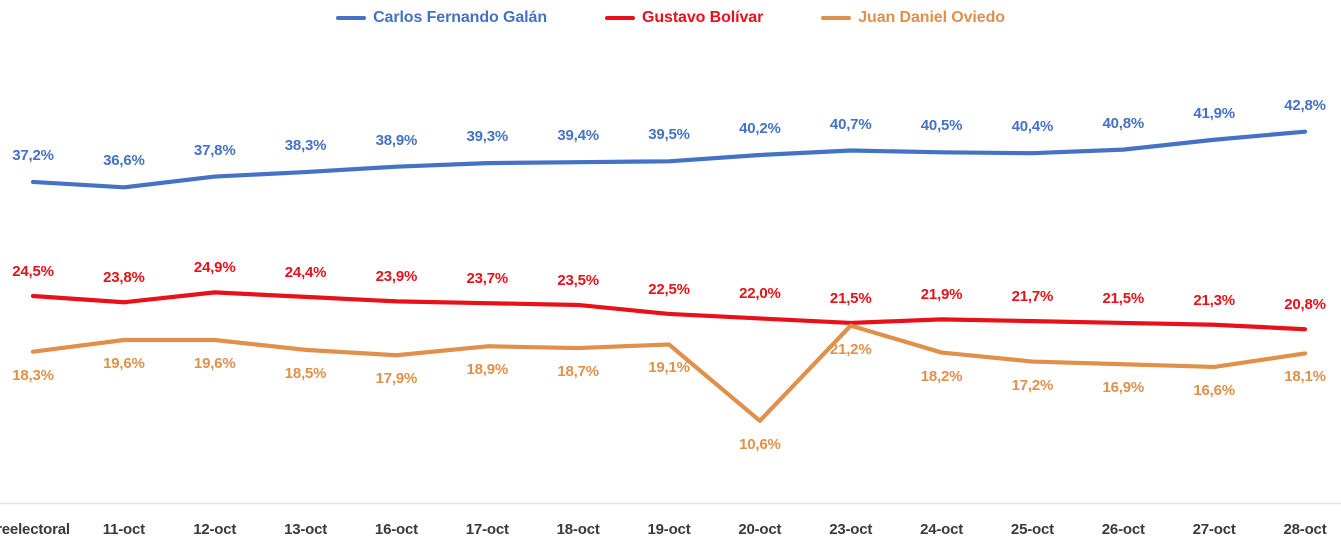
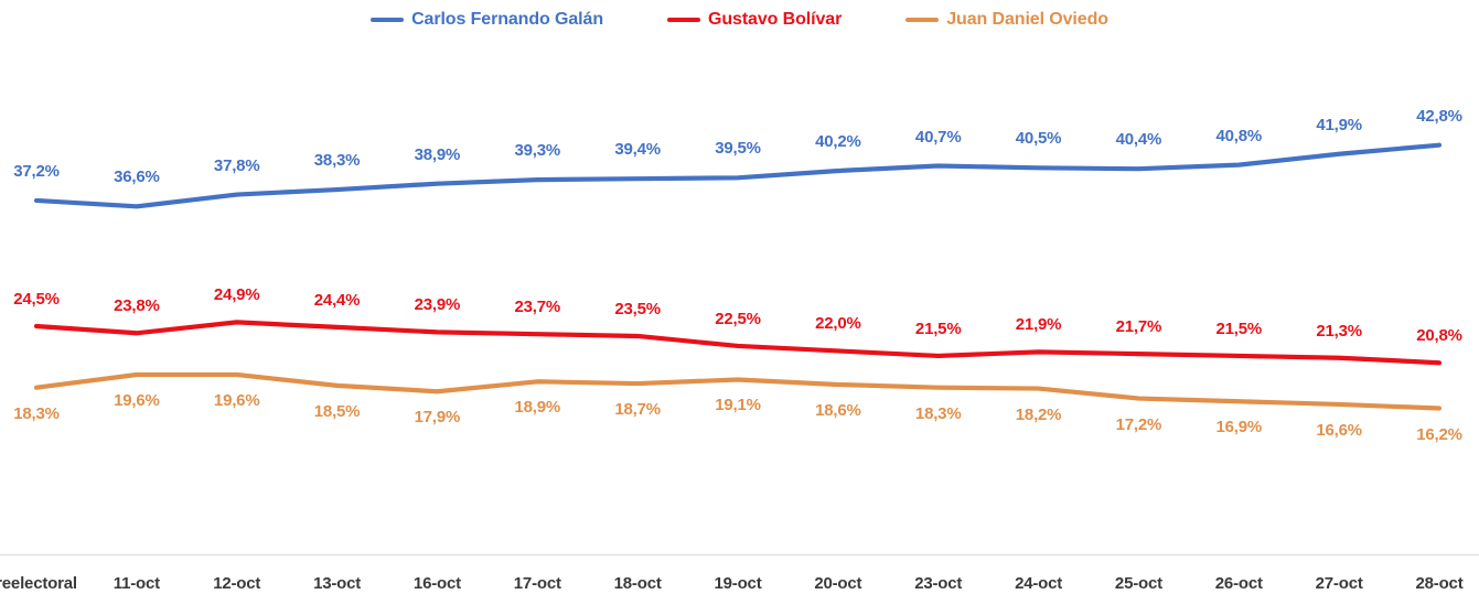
Juan Daniel Oviedo/20-oct: 10,6% -> 18,6%
Juan Daniel Oviedo/23-oct: 21,2% -> 18,3%
Juan Daniel Oviedo/28-oct: 18,1% -> 16,2%
